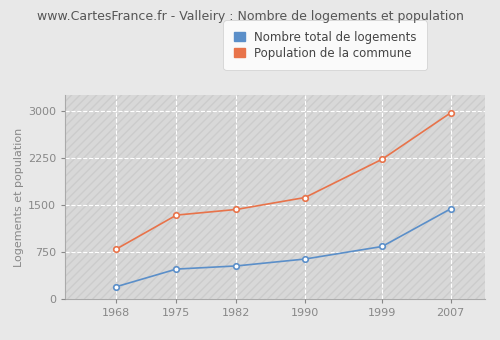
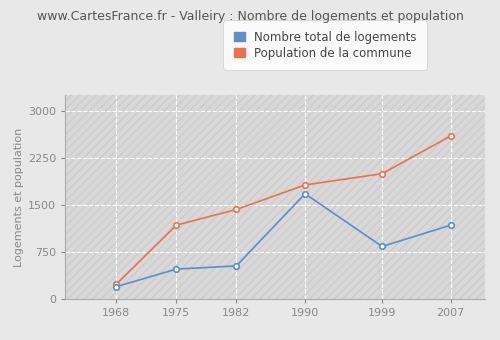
Population de la commune/1968: 800 -> 240
Population de la commune/1975: 1340 -> 1180
Nombre total de logements/1990: 640 -> 1680
Population de la commune/1990: 1620 -> 1820
Population de la commune/1999: 2230 -> 2000
Nombre total de logements/2007: 1440 -> 1180
Population de la commune/2007: 2970 -> 2600
